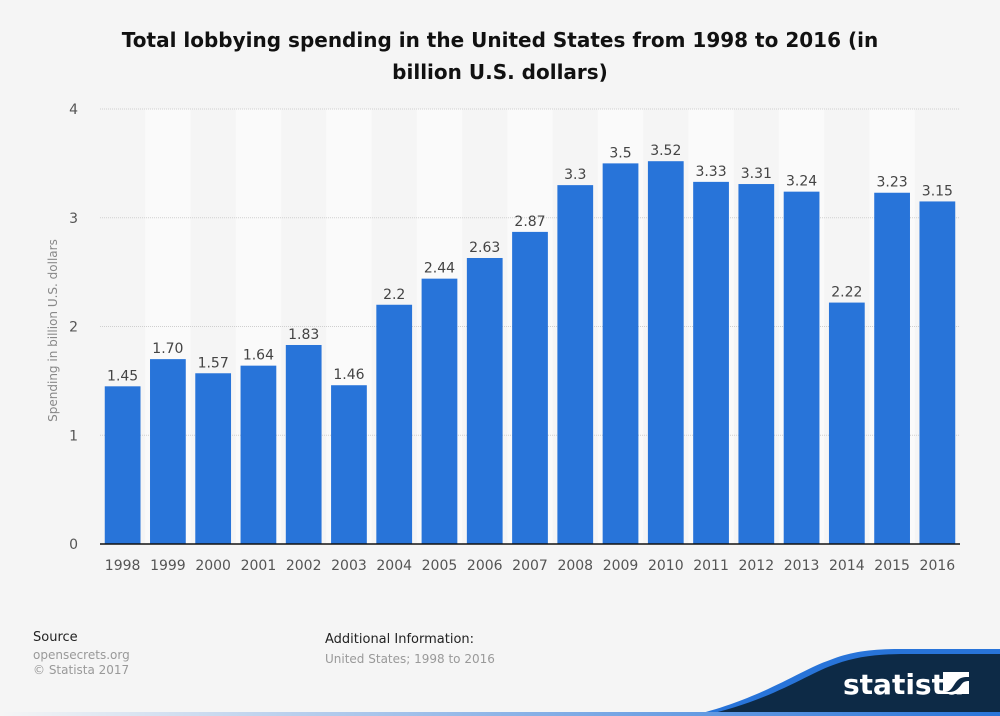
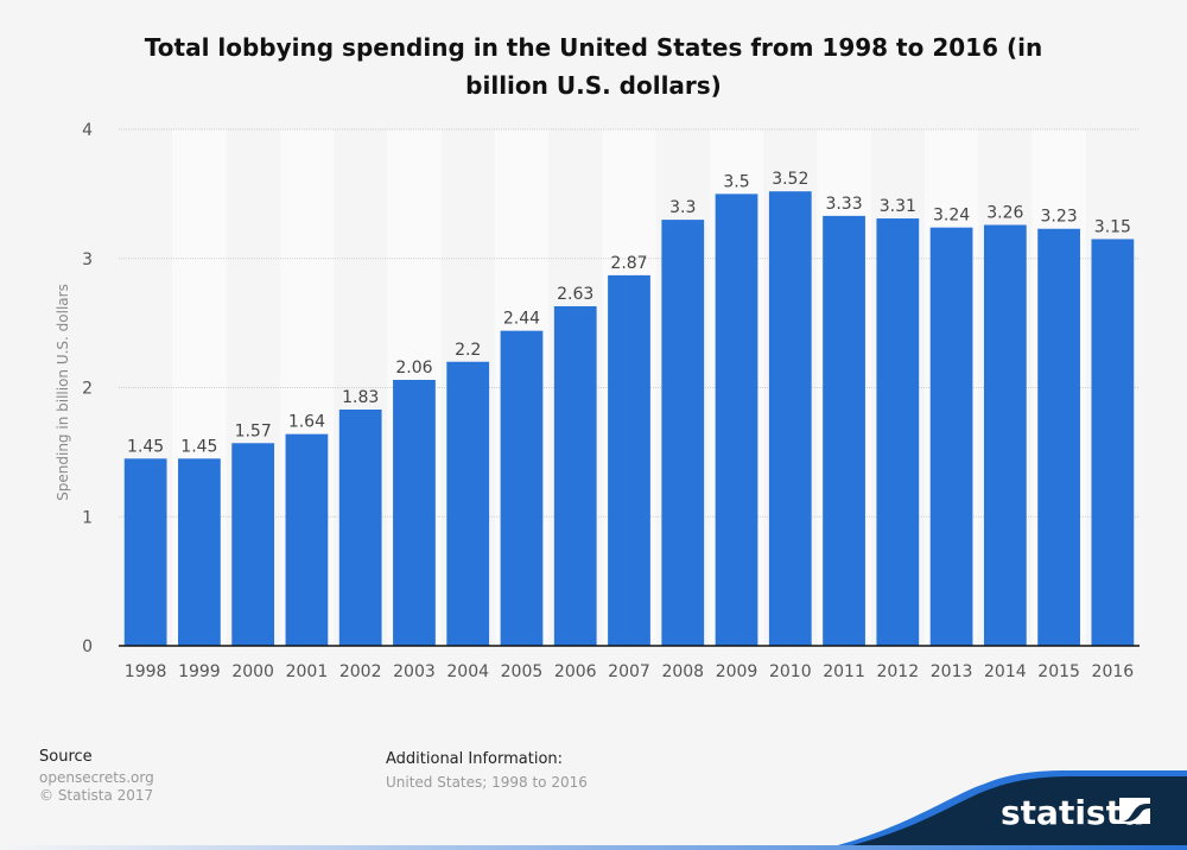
1999: 1.70 -> 1.45
2003: 1.46 -> 2.06
2014: 2.22 -> 3.26
